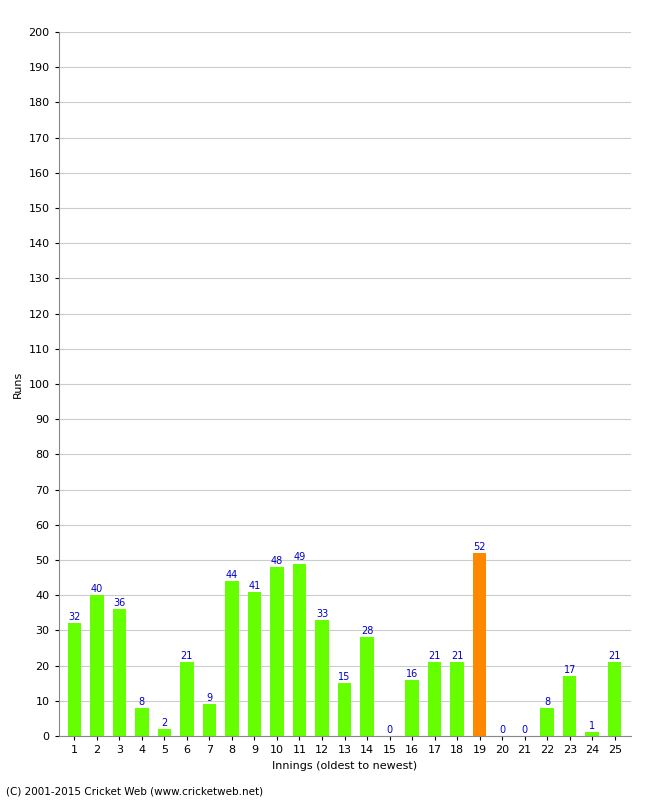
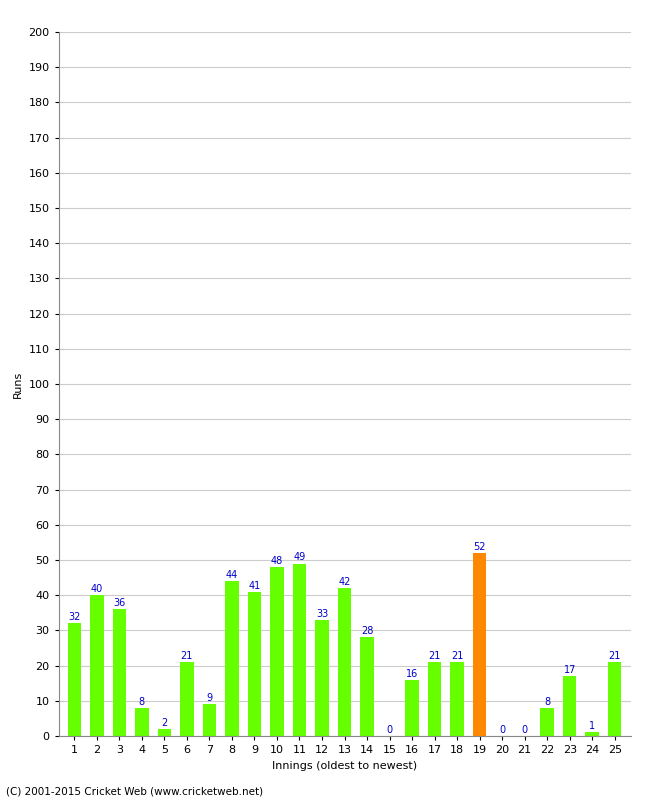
13: 15 -> 42
